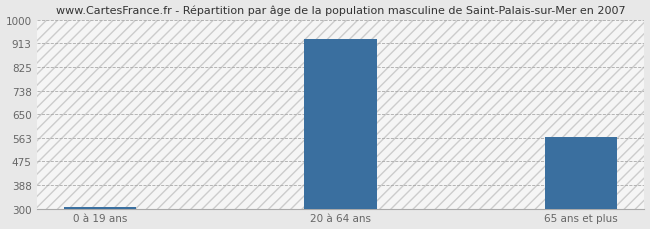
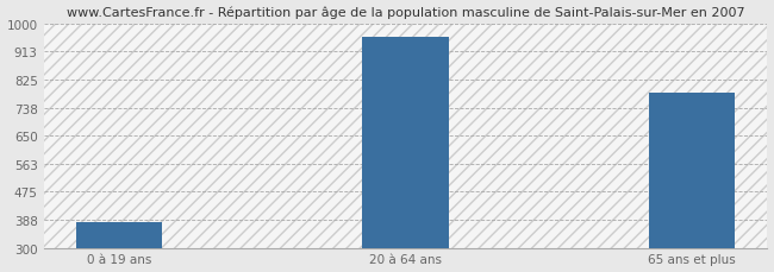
0 à 19 ans: 306 -> 380
20 à 64 ans: 930 -> 960
65 ans et plus: 567 -> 785
